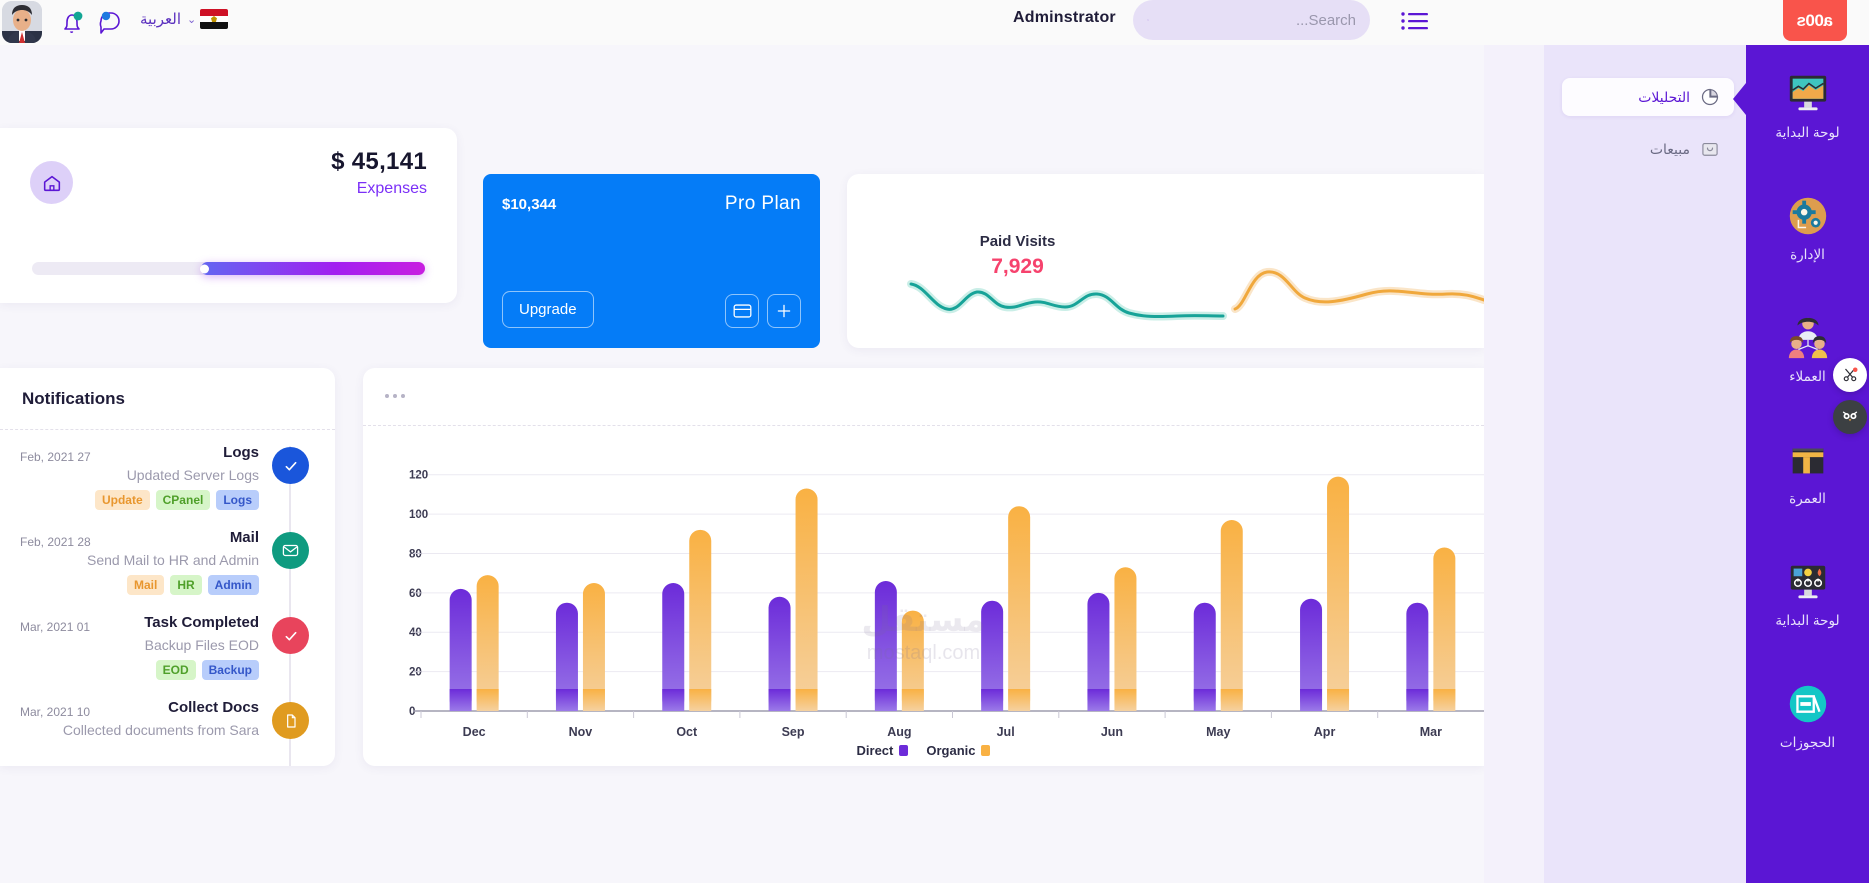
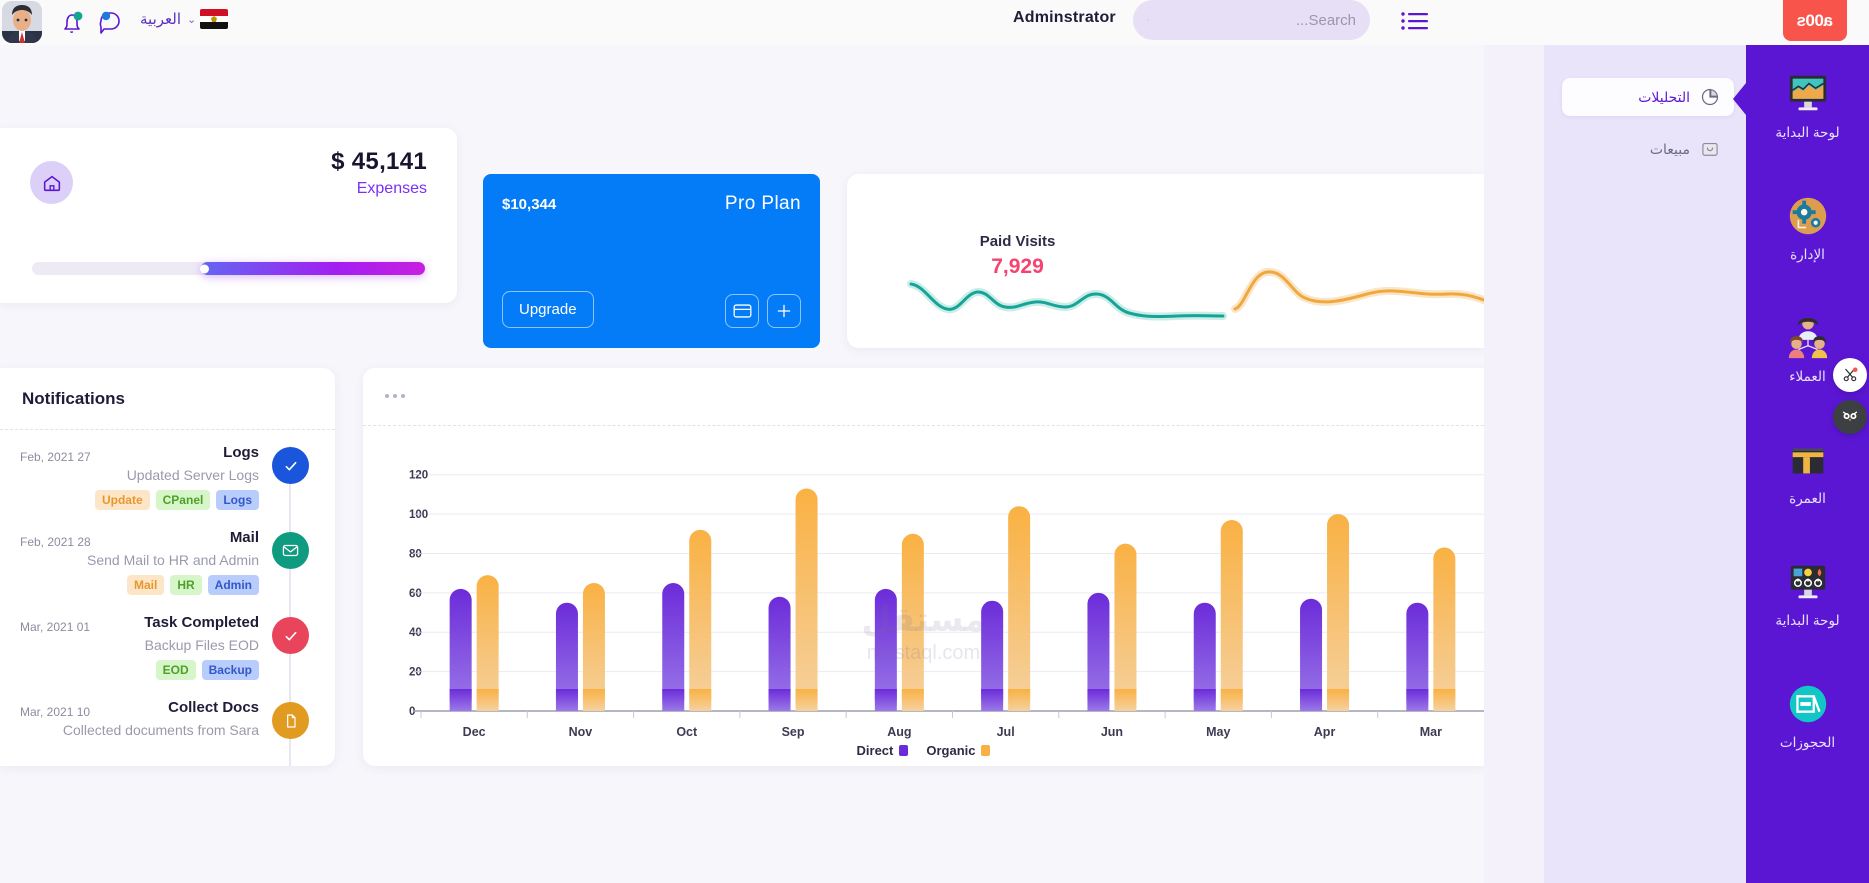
Direct/Aug: 66 -> 62
Organic/Aug: 51 -> 90
Organic/Jun: 73 -> 85
Organic/Apr: 119 -> 100
